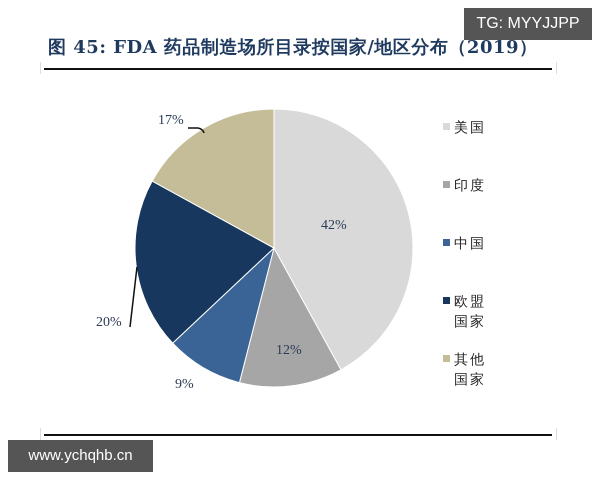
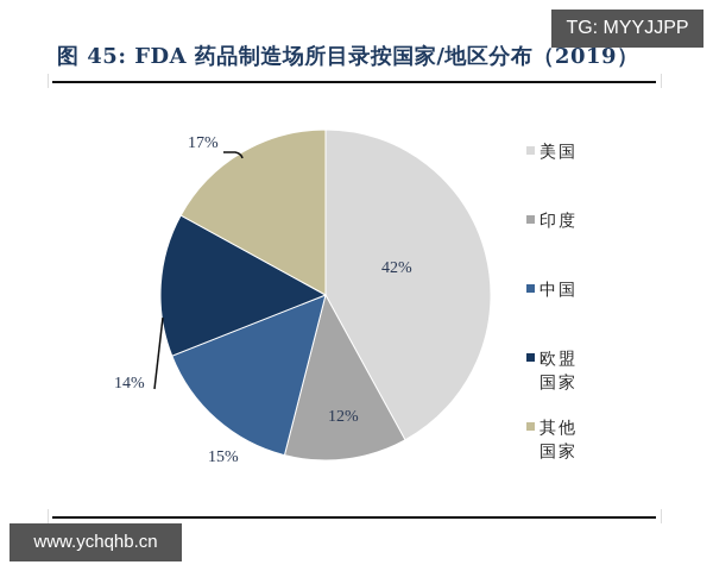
中国: 9% -> 15%
欧盟国家: 20% -> 14%
